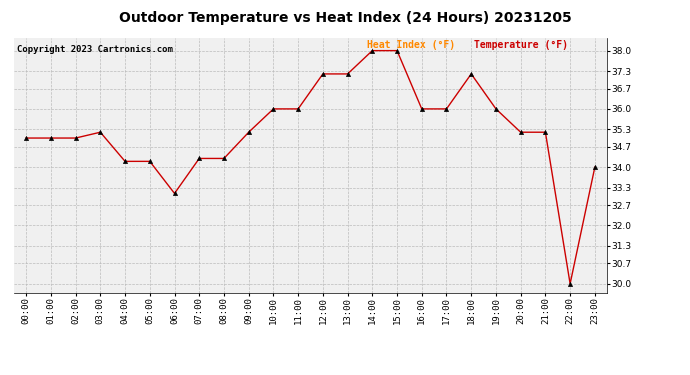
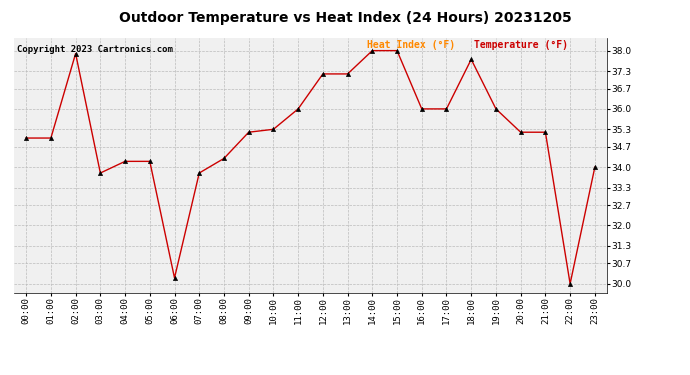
02:00: 35.0 -> 37.9
03:00: 35.2 -> 33.8
06:00: 33.1 -> 30.2
07:00: 34.3 -> 33.8
10:00: 36.0 -> 35.3
18:00: 37.2 -> 37.7
